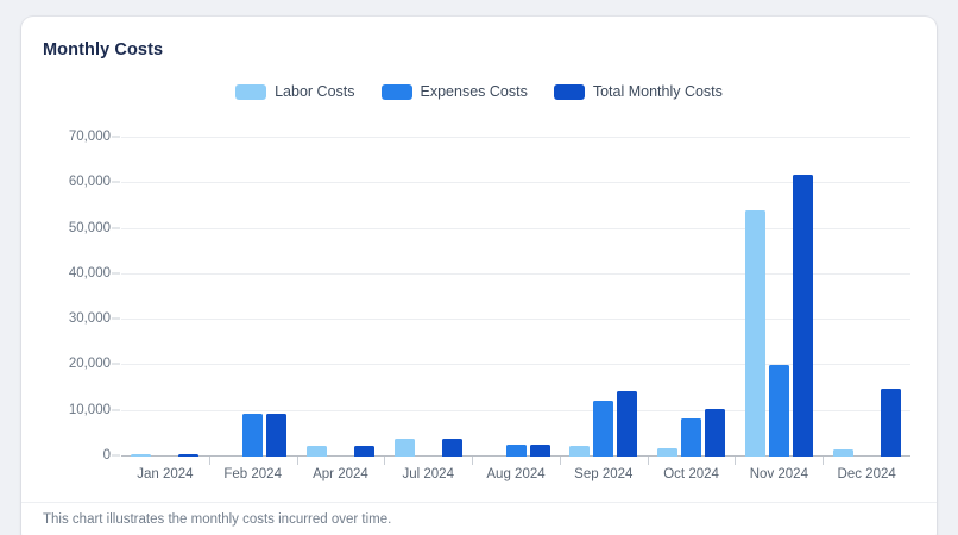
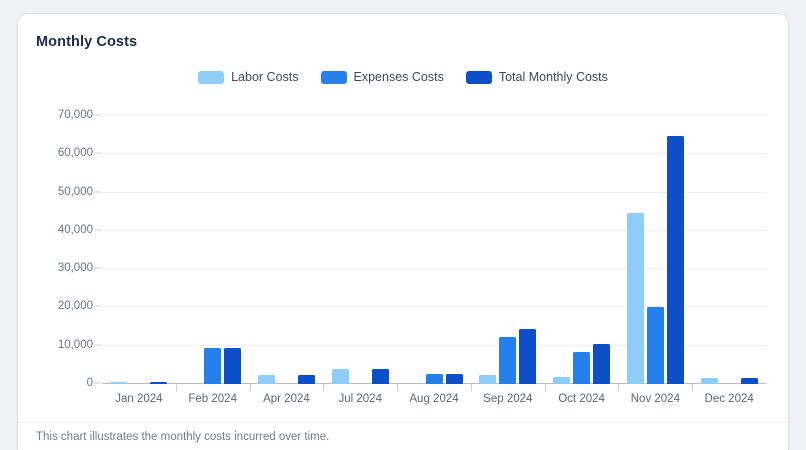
Labor Costs/Nov 2024: 54000 -> 45000
Total Monthly Costs/Nov 2024: 62000 -> 65000
Total Monthly Costs/Dec 2024: 15000 -> 2000
